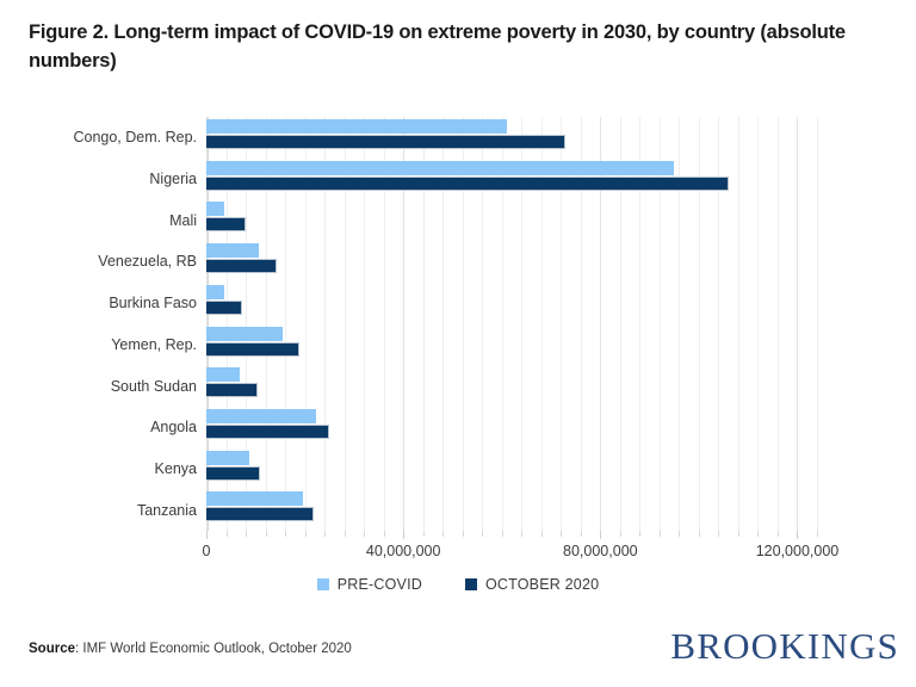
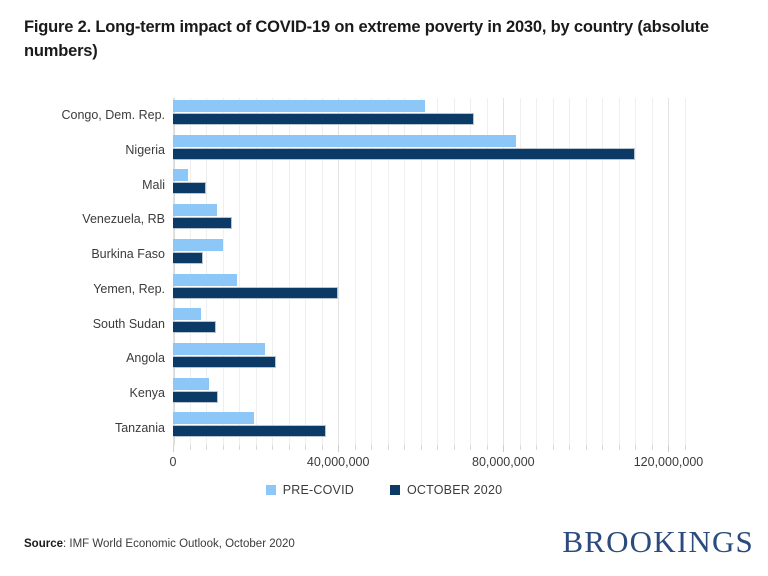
PRE-COVID/Nigeria: 95000000 -> 83000000
OCTOBER 2020/Nigeria: 106000000 -> 112000000
PRE-COVID/Burkina Faso: 4000000 -> 12000000
OCTOBER 2020/Yemen, Rep.: 19000000 -> 40000000
OCTOBER 2020/Tanzania: 22000000 -> 37000000
